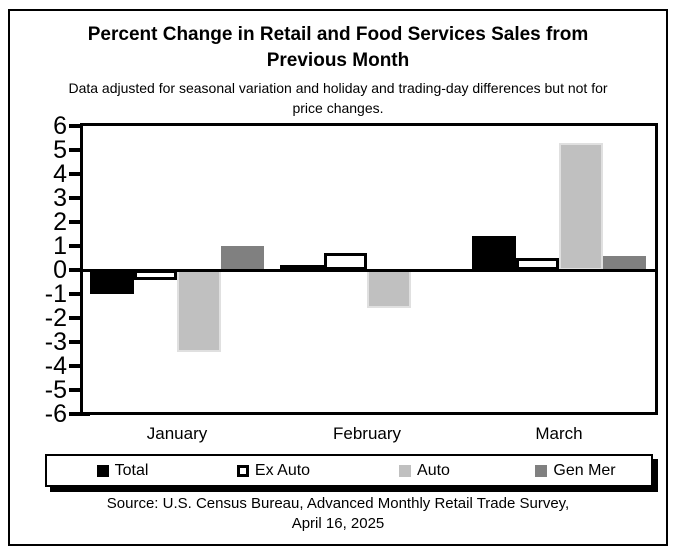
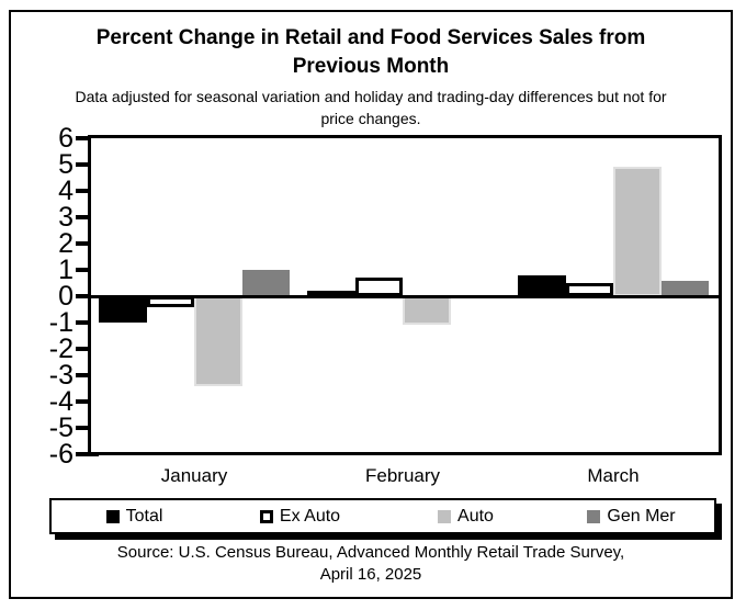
Auto/February: -1.6 -> -1.1
Total/March: 1.4 -> 0.8
Auto/March: 5.3 -> 4.9
